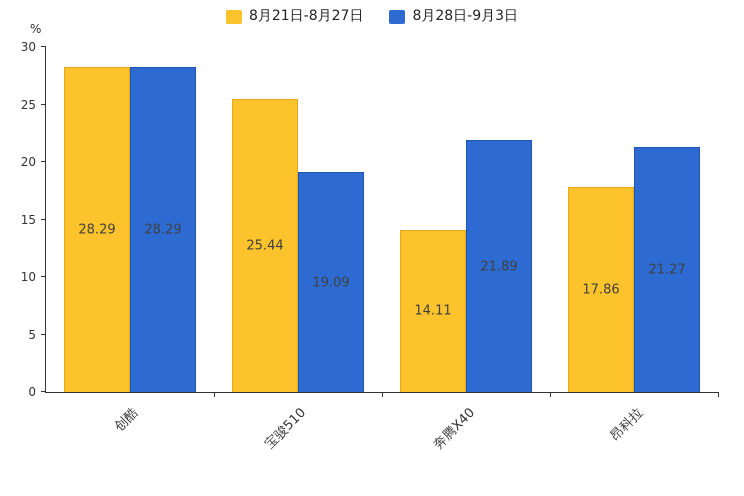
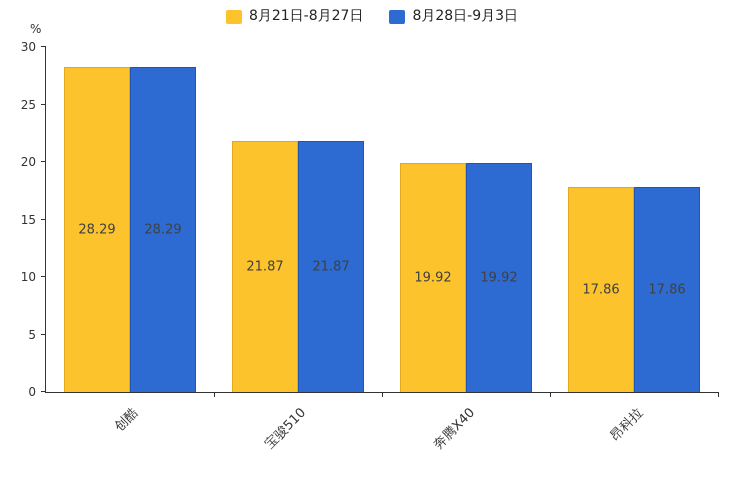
8月21日-8月27日/宝骏510: 25.44 -> 21.87
8月28日-9月3日/宝骏510: 19.09 -> 21.87
8月21日-8月27日/奔腾X40: 14.11 -> 19.92
8月28日-9月3日/奔腾X40: 21.89 -> 19.92
8月28日-9月3日/昂科拉: 21.27 -> 17.86
